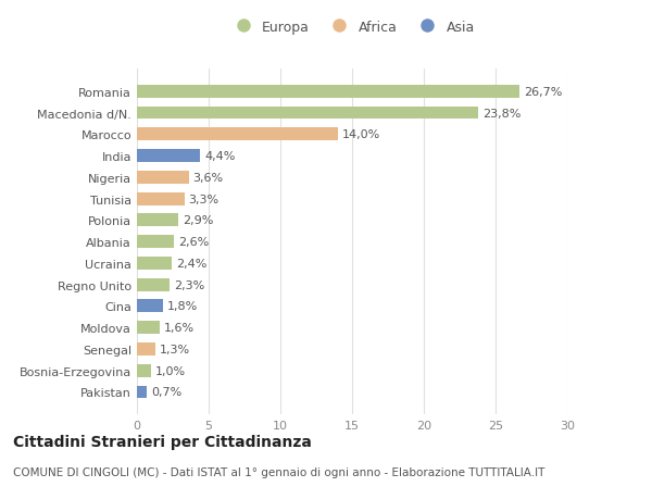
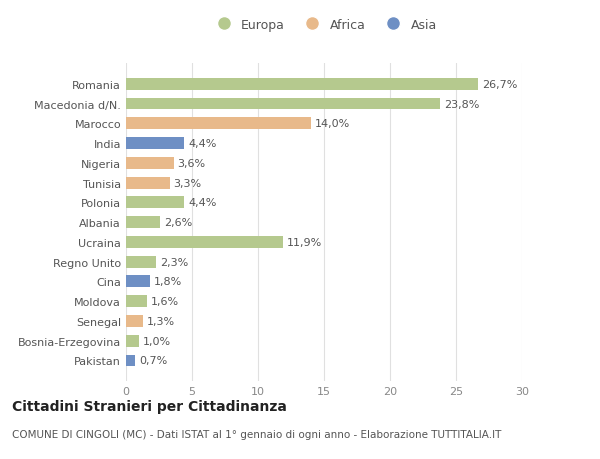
Polonia: 2,9% -> 4,4%
Ucraina: 2,4% -> 11,9%
